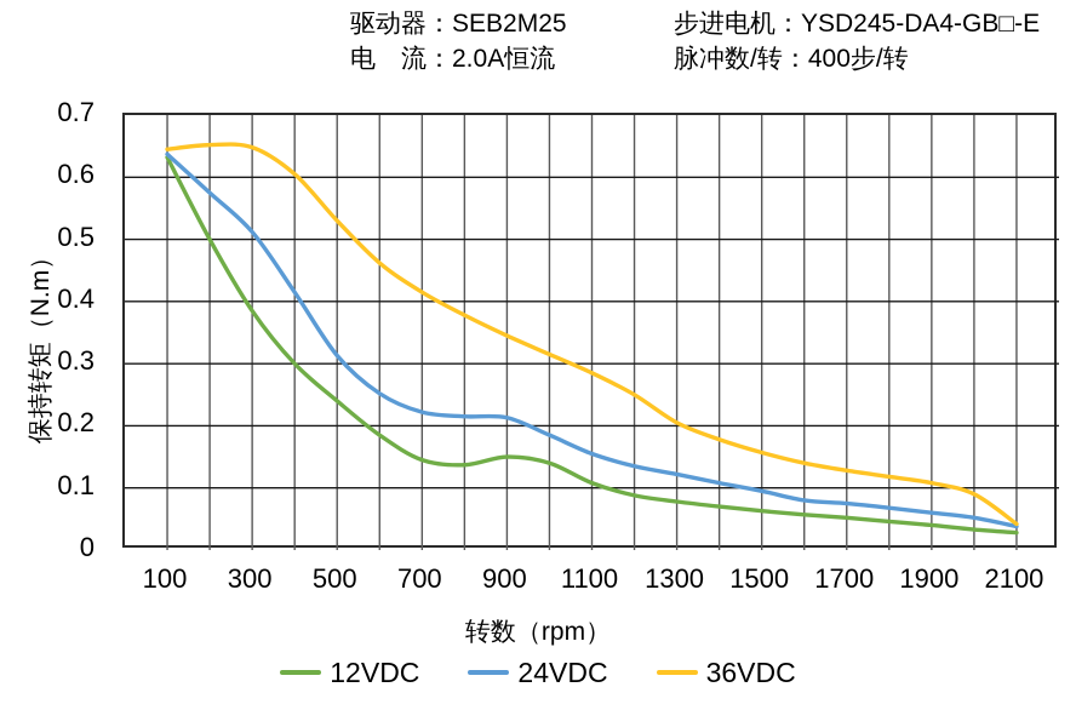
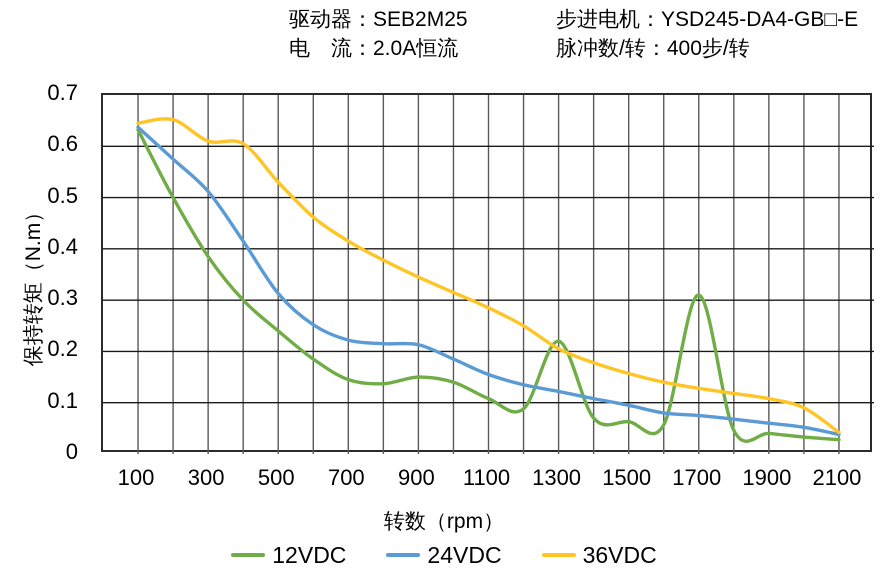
36VDC/300: 0.65 -> 0.61
12VDC/1300: 0.08 -> 0.22
12VDC/1700: 0.05 -> 0.31
